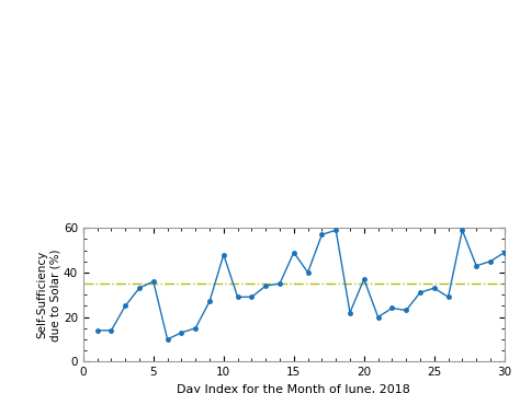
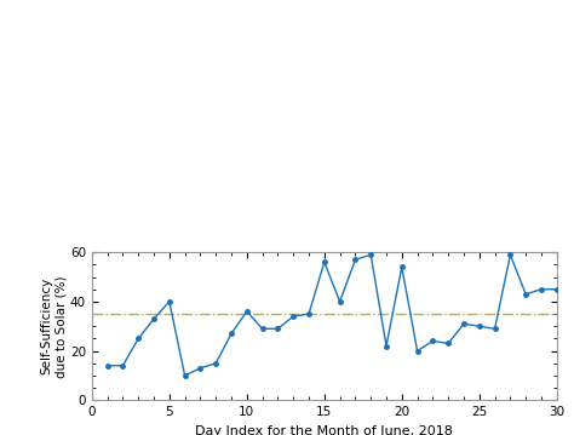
5: 36 -> 40
10: 48 -> 36
15: 49 -> 56
20: 37 -> 54
25: 33 -> 30
30: 49 -> 45
